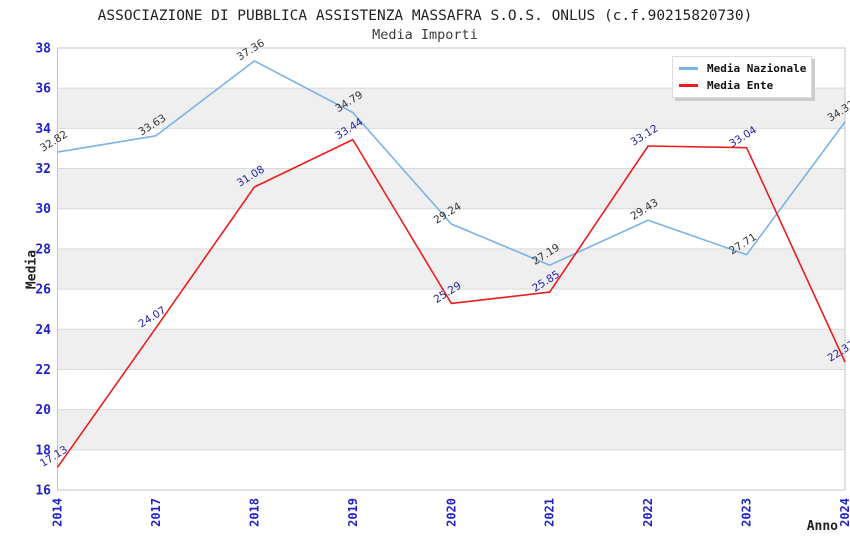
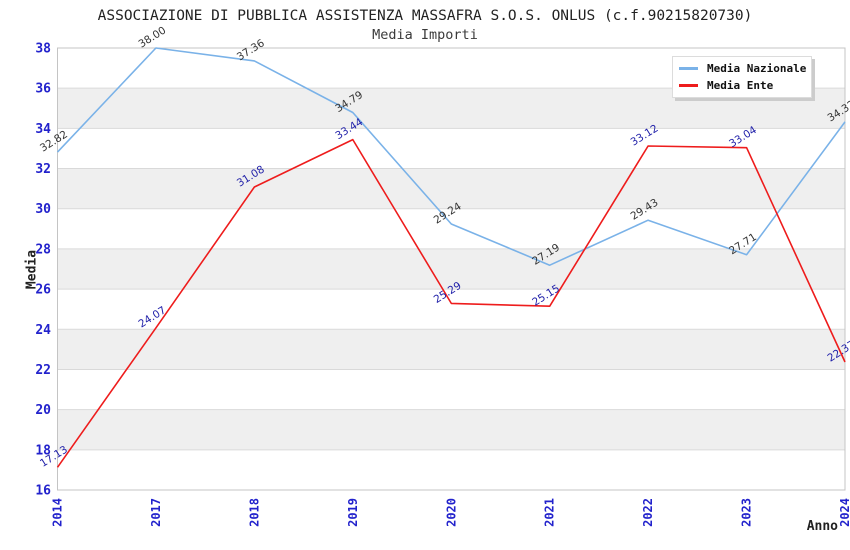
Media Nazionale/2017: 33.63 -> 38.00
Media Ente/2021: 25.85 -> 25.15
